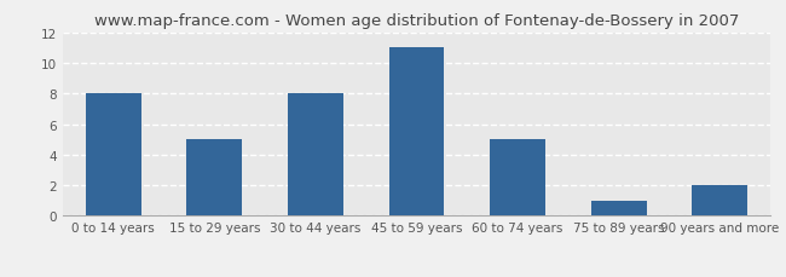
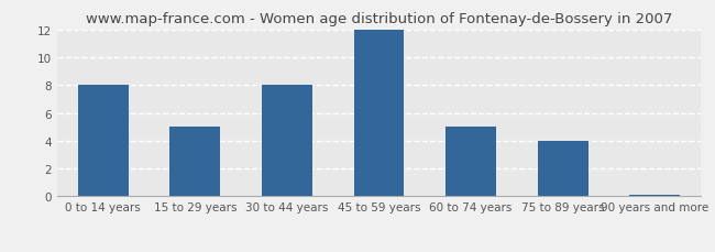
45 to 59 years: 11.0 -> 12.0
75 to 89 years: 1.0 -> 4.0
90 years and more: 2.0 -> 0.1
